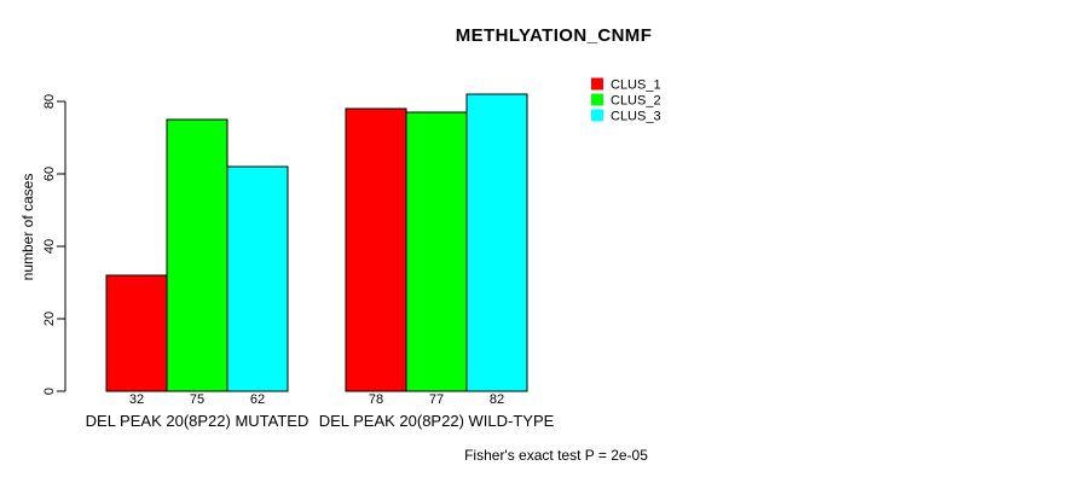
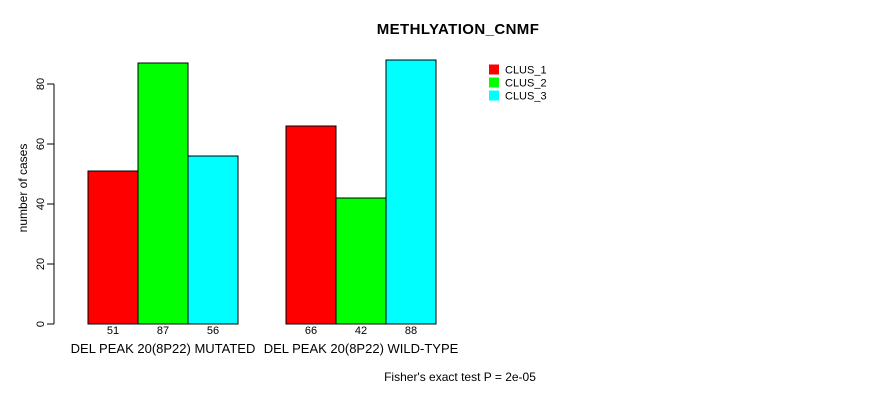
CLUS_1/DEL PEAK 20(8P22) MUTATED: 32 -> 51
CLUS_2/DEL PEAK 20(8P22) MUTATED: 75 -> 87
CLUS_3/DEL PEAK 20(8P22) MUTATED: 62 -> 56
CLUS_1/DEL PEAK 20(8P22) WILD-TYPE: 78 -> 66
CLUS_2/DEL PEAK 20(8P22) WILD-TYPE: 77 -> 42
CLUS_3/DEL PEAK 20(8P22) WILD-TYPE: 82 -> 88
